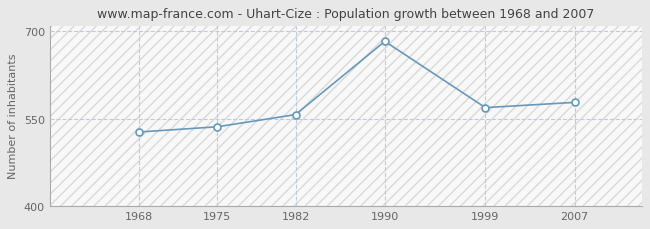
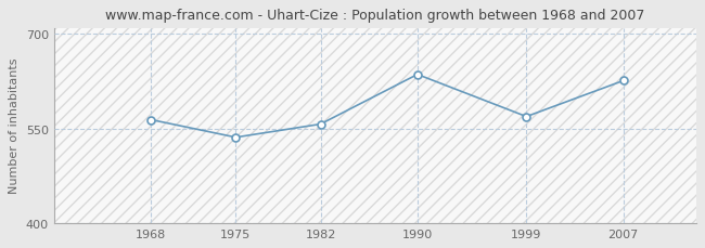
1968: 527 -> 564
1990: 683 -> 636
2007: 578 -> 626
